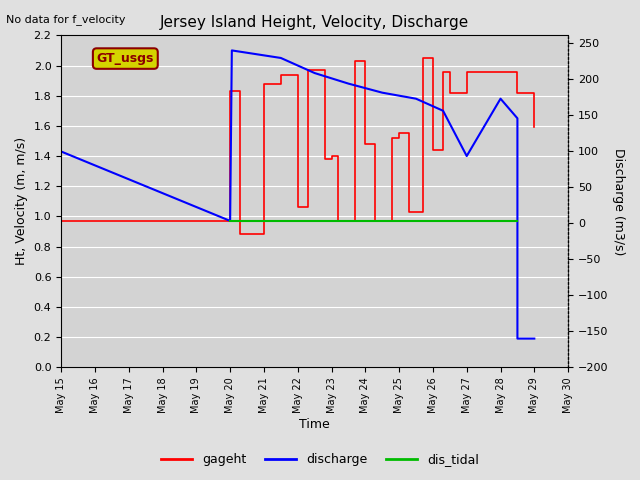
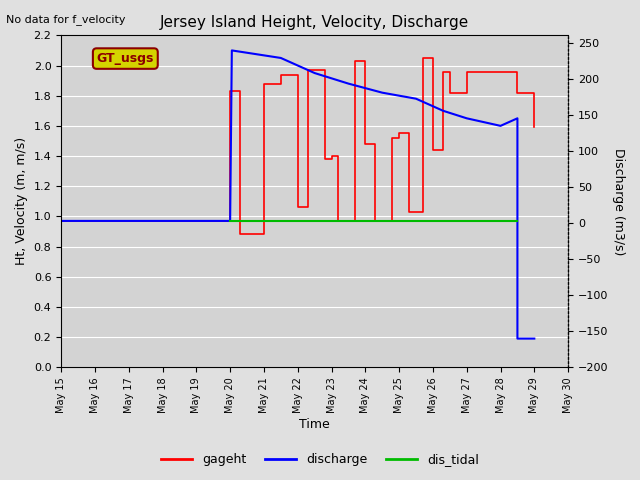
discharge/May 15: 1.43 -> 0.97
discharge/May 27: 1.40 -> 1.65
discharge/May 28: 1.78 -> 1.60
